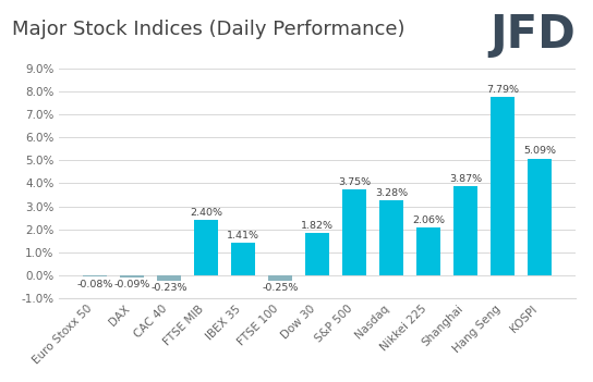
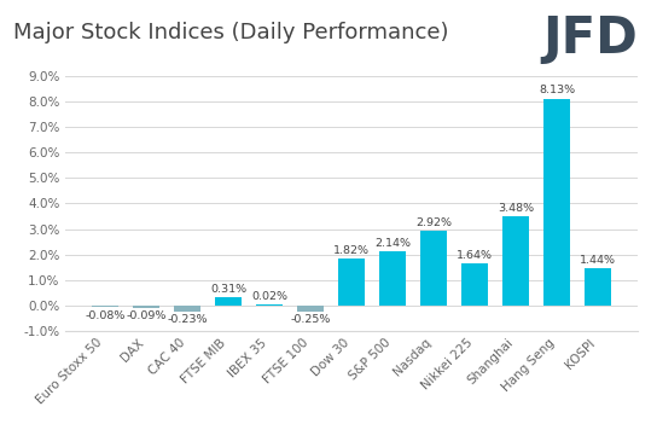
FTSE MIB: 2.40% -> 0.31%
IBEX 35: 1.41% -> 0.02%
S&P 500: 3.75% -> 2.14%
Nasdaq: 3.28% -> 2.92%
Nikkei 225: 2.06% -> 1.64%
Shanghai: 3.87% -> 3.48%
Hang Seng: 7.79% -> 8.13%
KOSPI: 5.09% -> 1.44%
